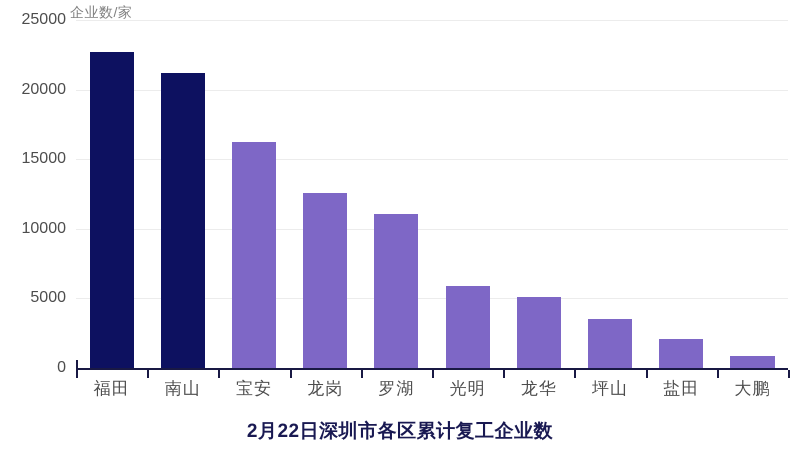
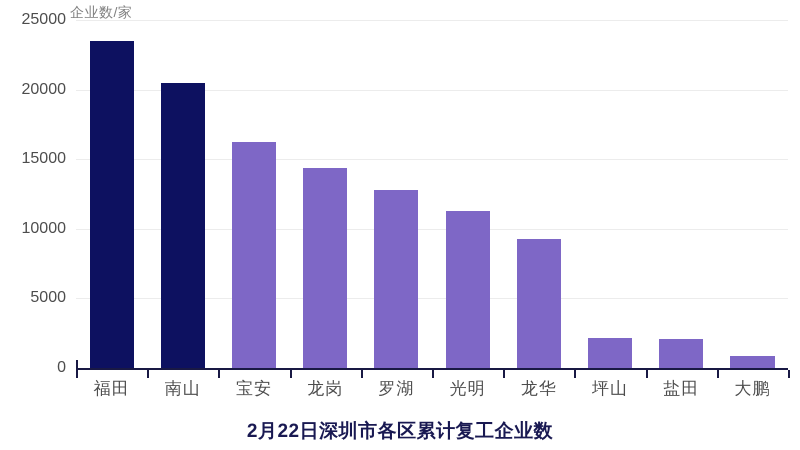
福田: 22700 -> 23500
南山: 21200 -> 20400
龙岗: 12600 -> 14400
罗湖: 11100 -> 12800
光明: 5900 -> 11200
龙华: 5100 -> 9200
坪山: 3500 -> 2200
